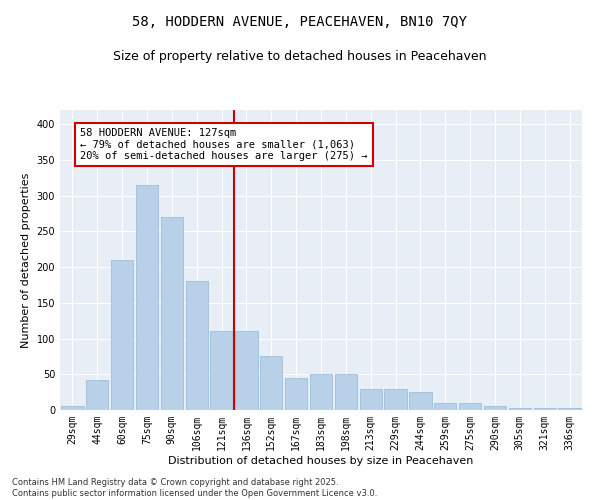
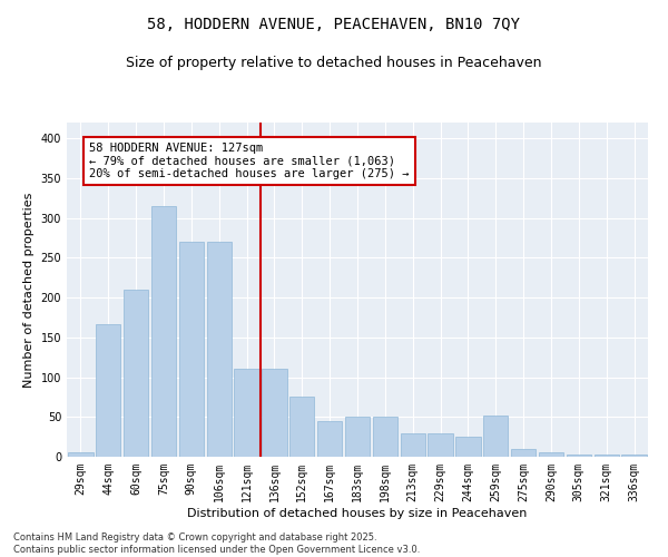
44sqm: 42 -> 166
106sqm: 180 -> 270
259sqm: 10 -> 52
